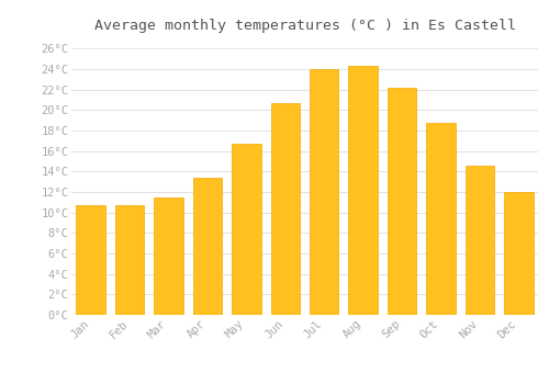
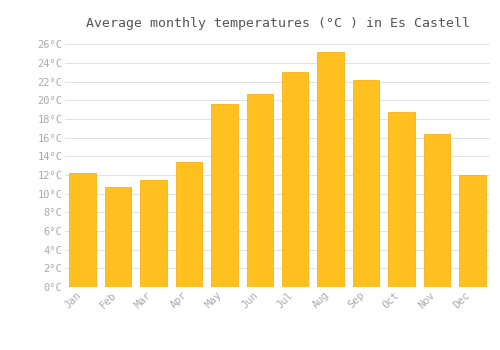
Jan: 10.7°C -> 12.2°C
May: 16.7°C -> 19.6°C
Jul: 24.0°C -> 23.0°C
Aug: 24.3°C -> 25.2°C
Nov: 14.6°C -> 16.4°C
